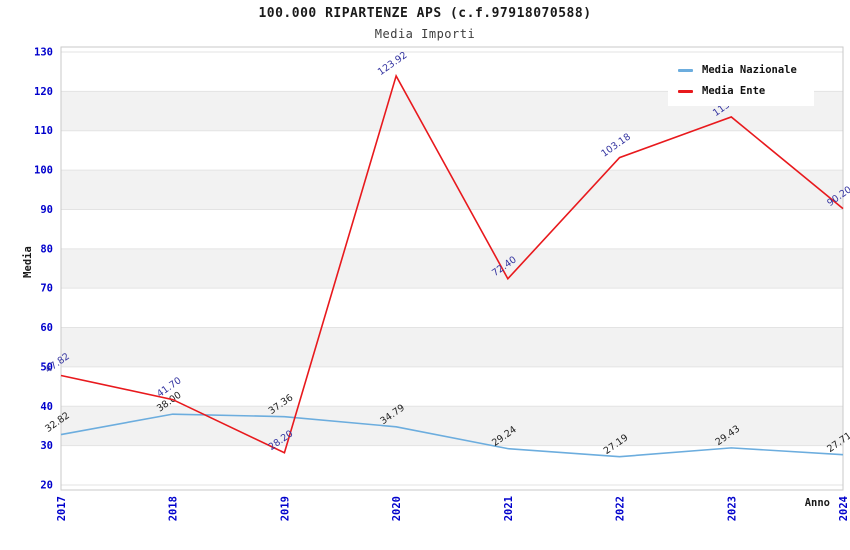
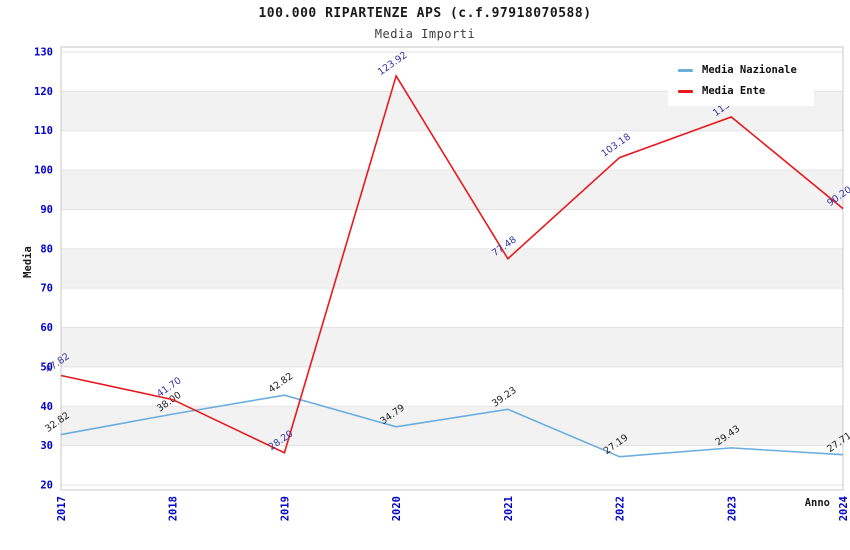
Media Nazionale/2019: 37.36 -> 42.82
Media Nazionale/2021: 29.24 -> 39.23
Media Ente/2021: 72.40 -> 77.48
